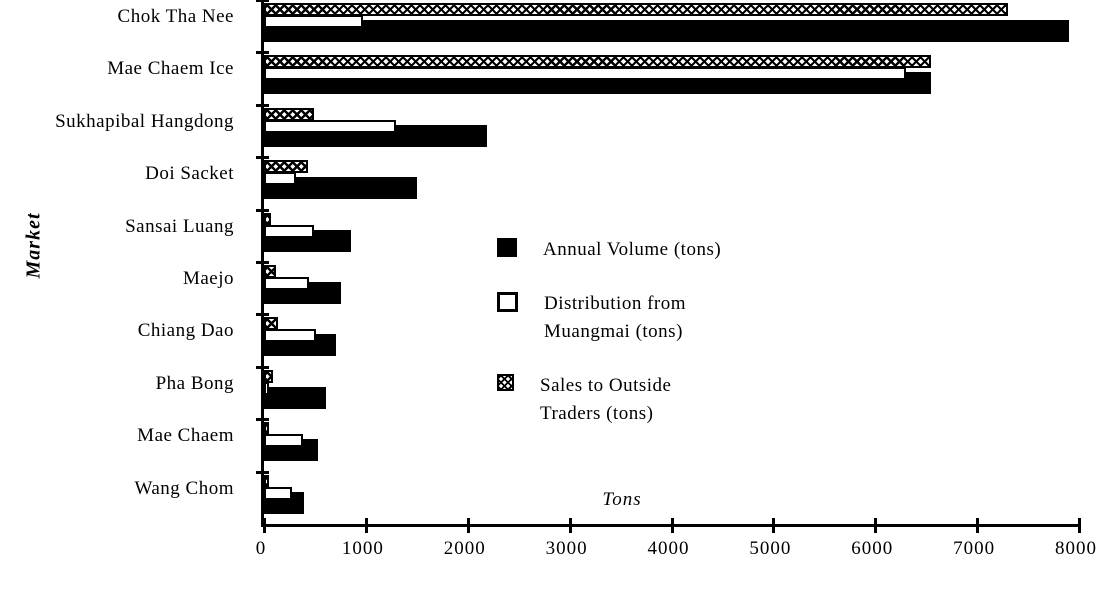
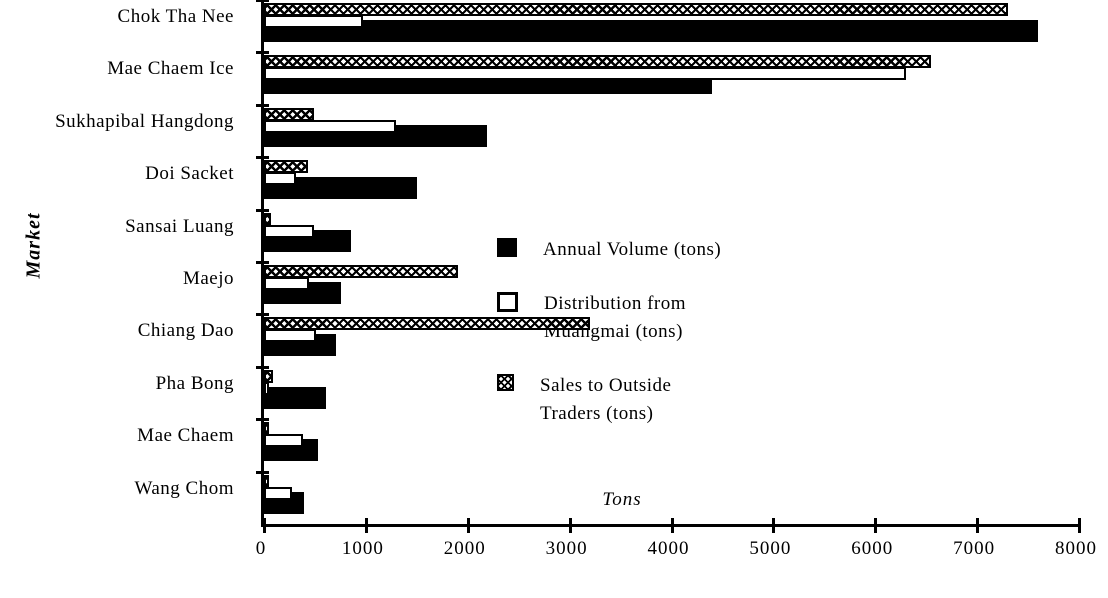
Annual Volume (tons)/Chok Tha Nee: 7900 -> 7600
Annual Volume (tons)/Mae Chaem Ice: 6600 -> 4400
Sales to Outside Traders (tons)/Maejo: 100 -> 1900
Sales to Outside Traders (tons)/Chiang Dao: 100 -> 3200
